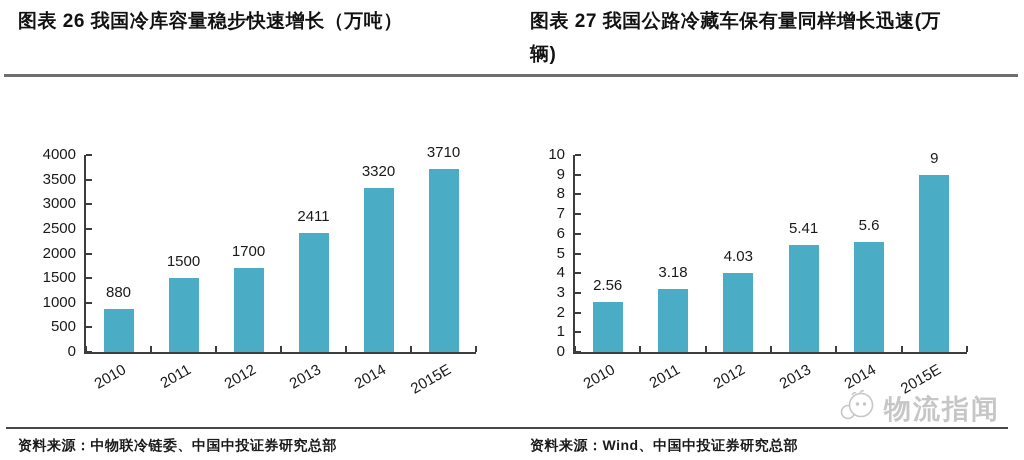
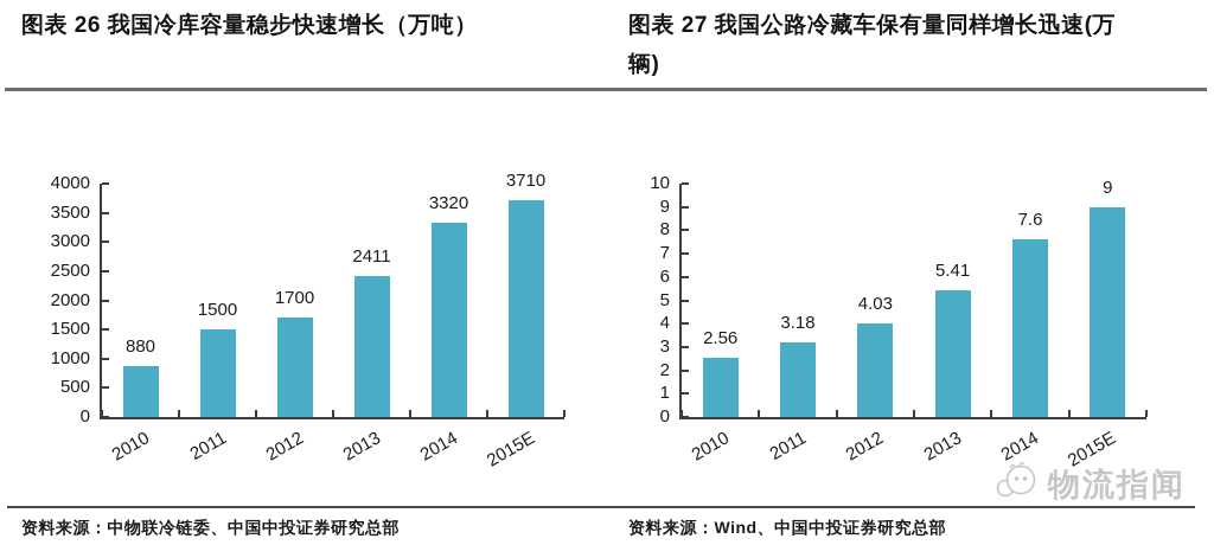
图表 27 我国公路冷藏车保有量同样增长迅速(万辆)/2014: 5.6 -> 7.6
